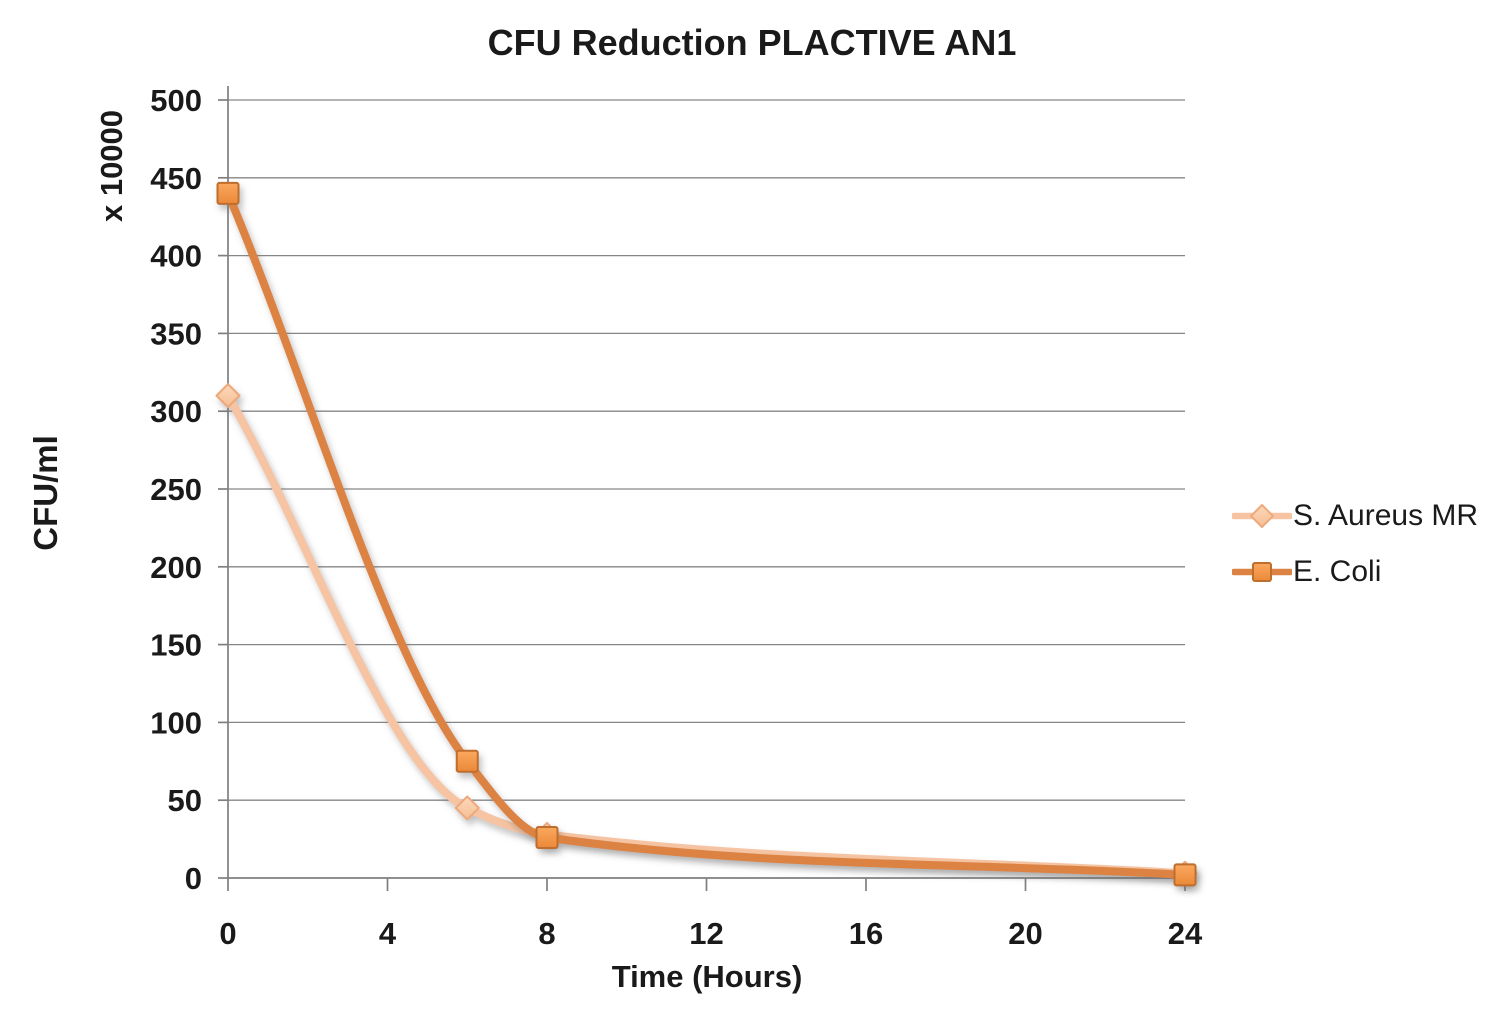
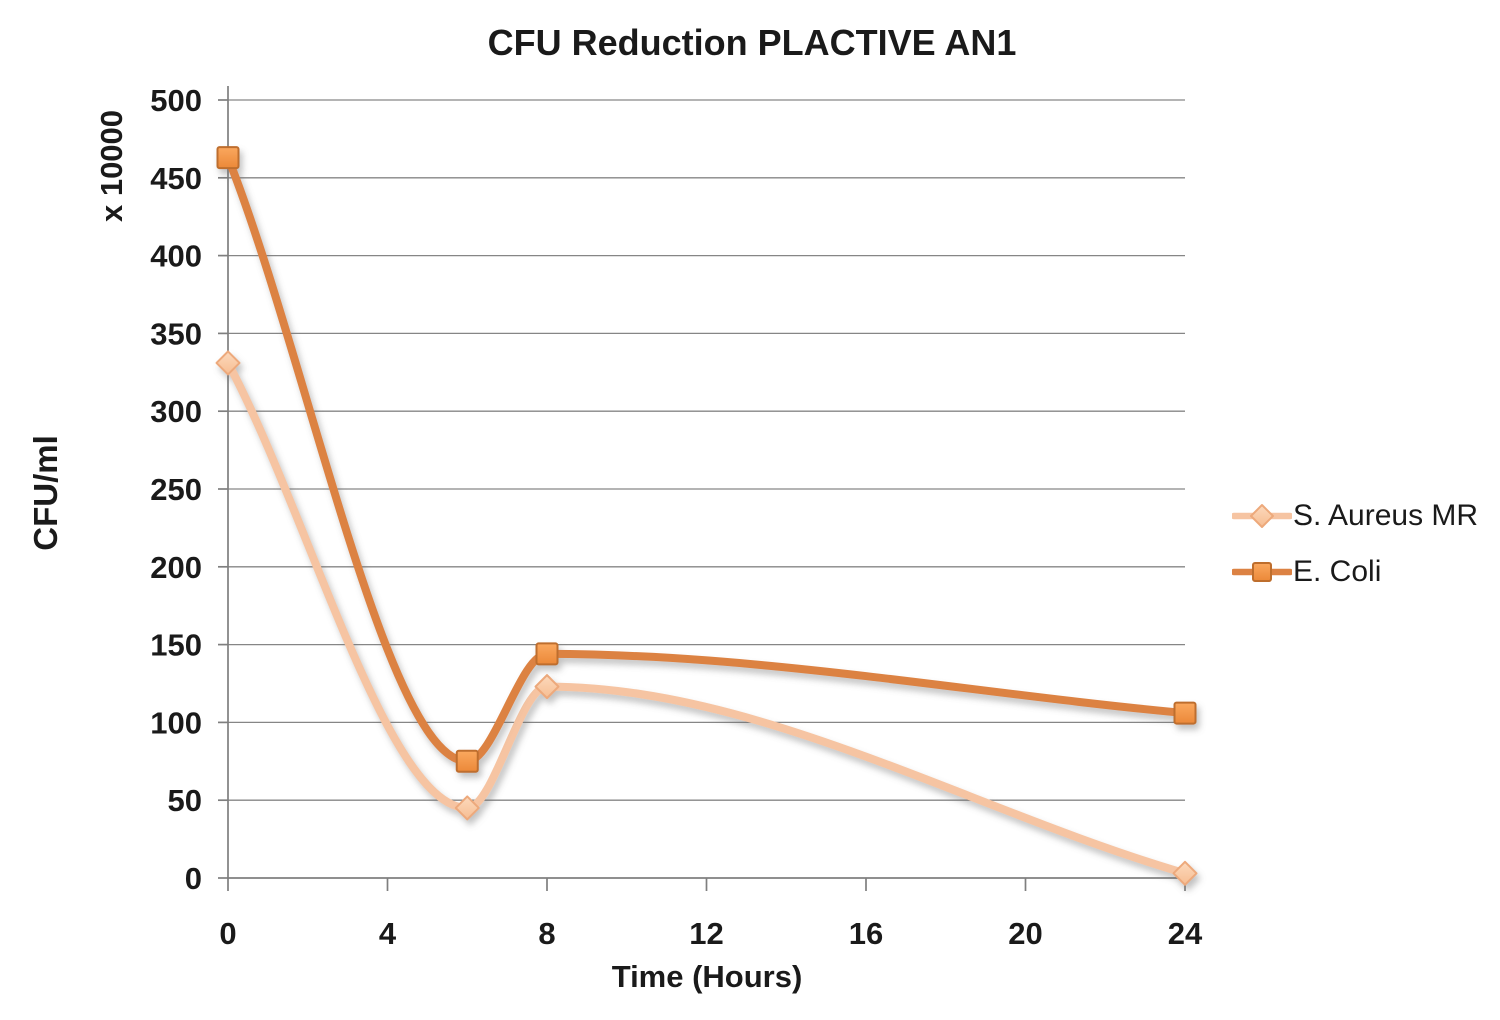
S. Aureus MR/0: 310 -> 331
E. Coli/0: 440 -> 463
S. Aureus MR/8: 28 -> 123
E. Coli/8: 26 -> 144
E. Coli/24: 2 -> 106
